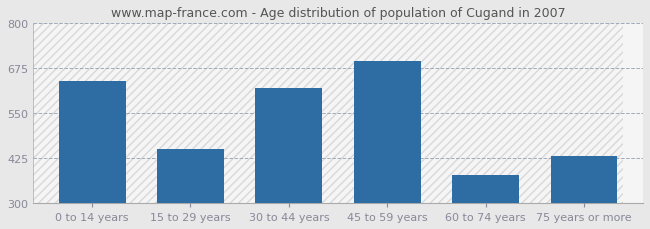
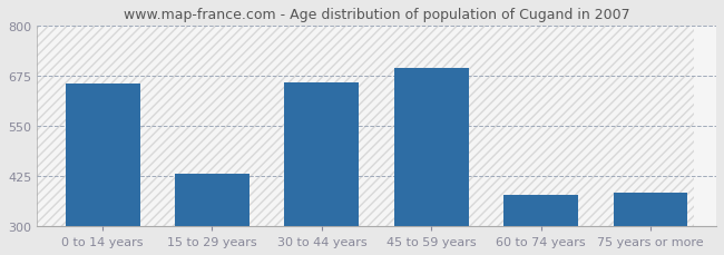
0 to 14 years: 640 -> 655
15 to 29 years: 450 -> 430
30 to 44 years: 620 -> 658
75 years or more: 430 -> 383
